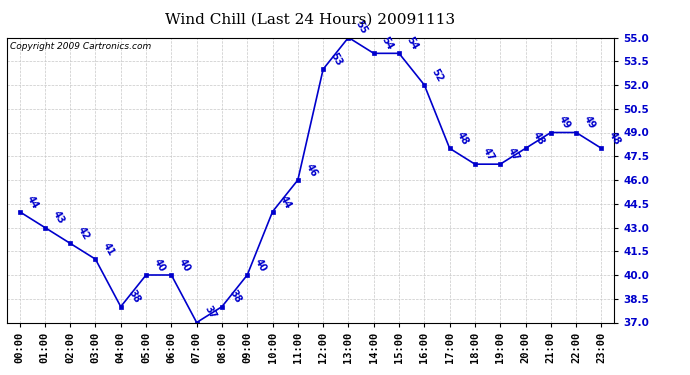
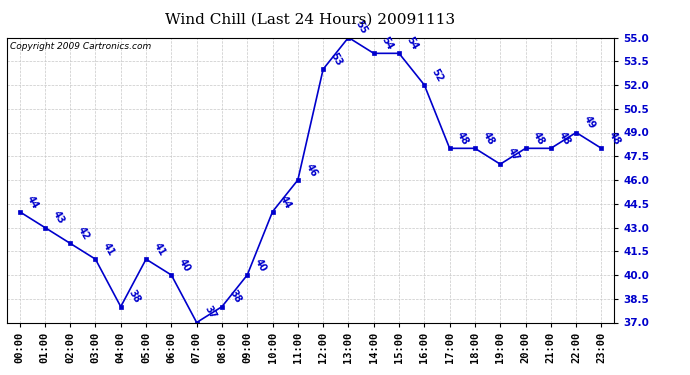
05:00: 40 -> 41
18:00: 47 -> 48
21:00: 49 -> 48
